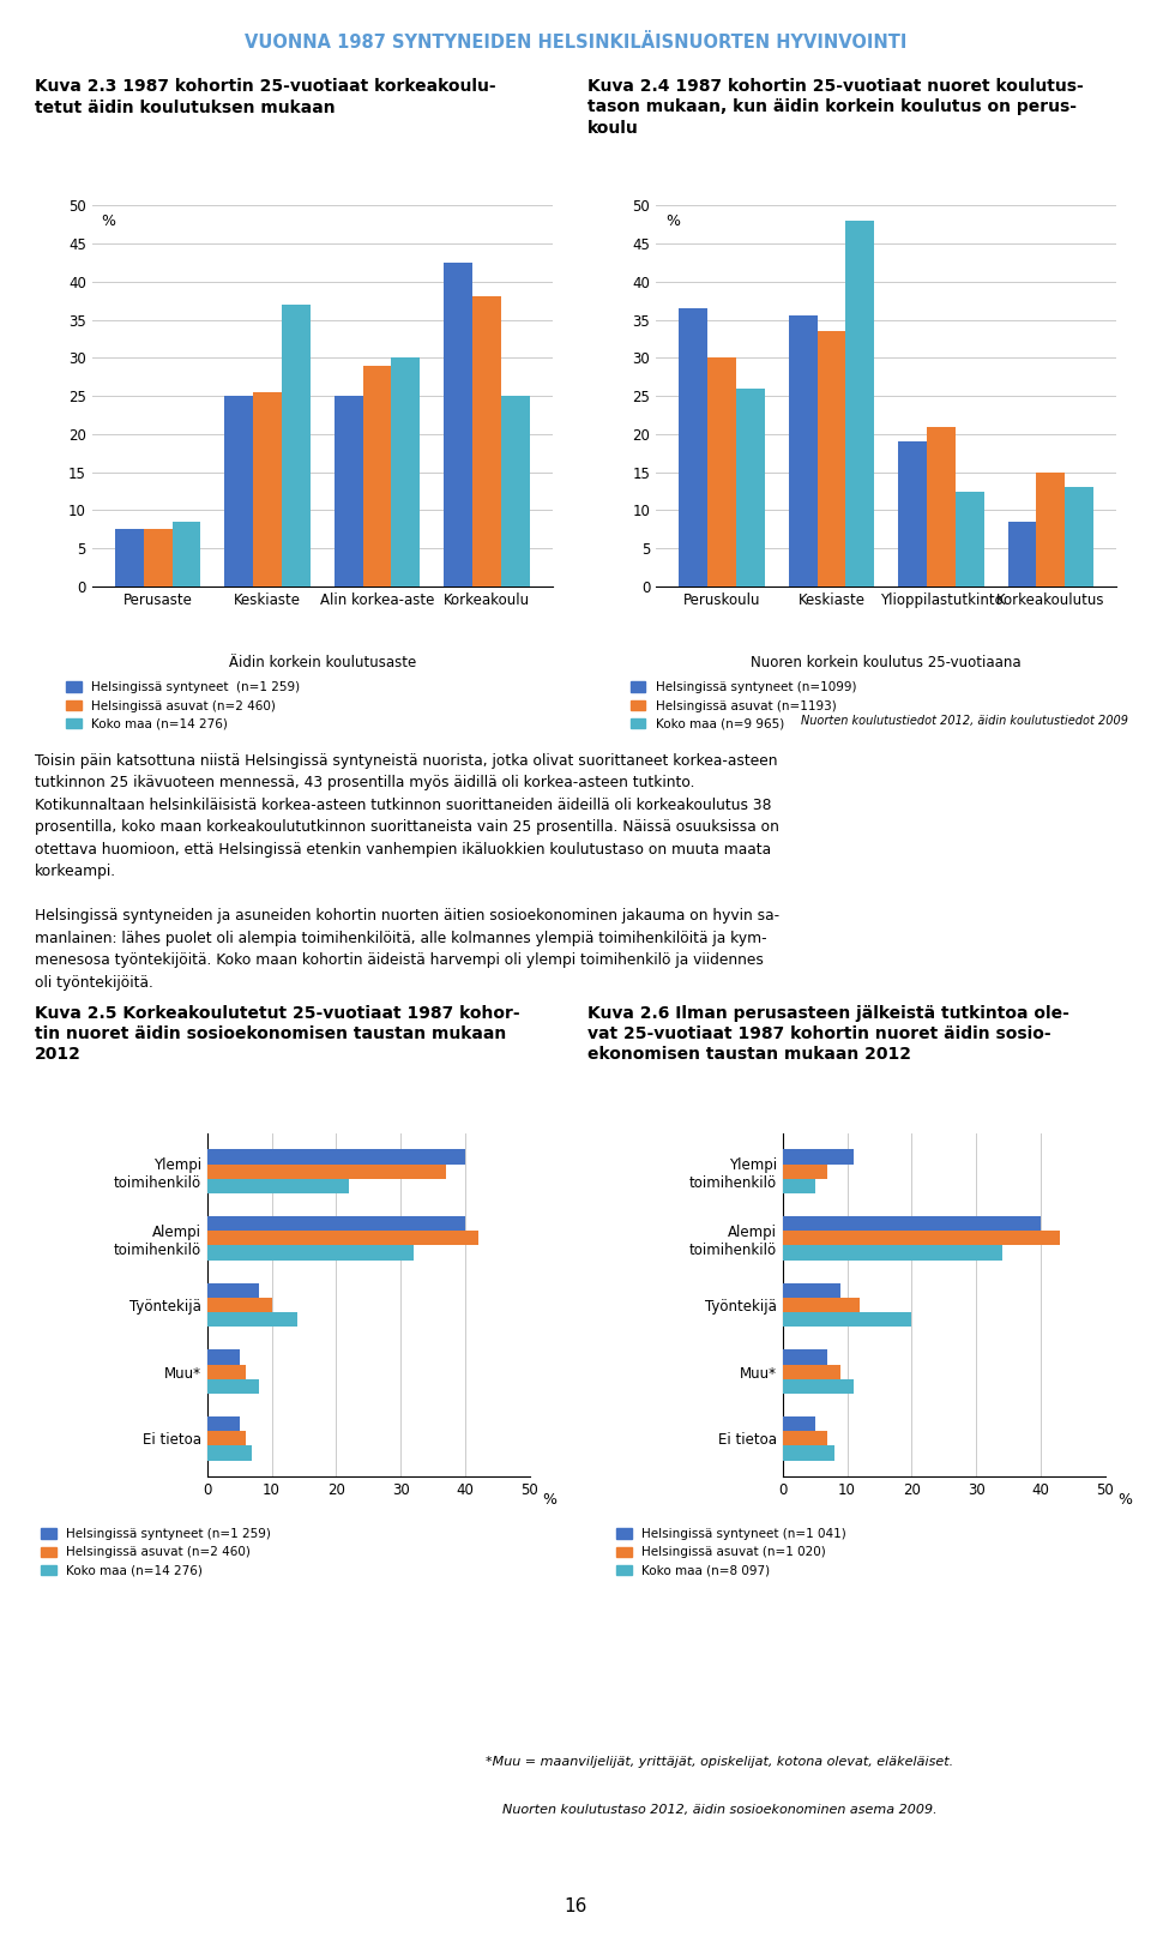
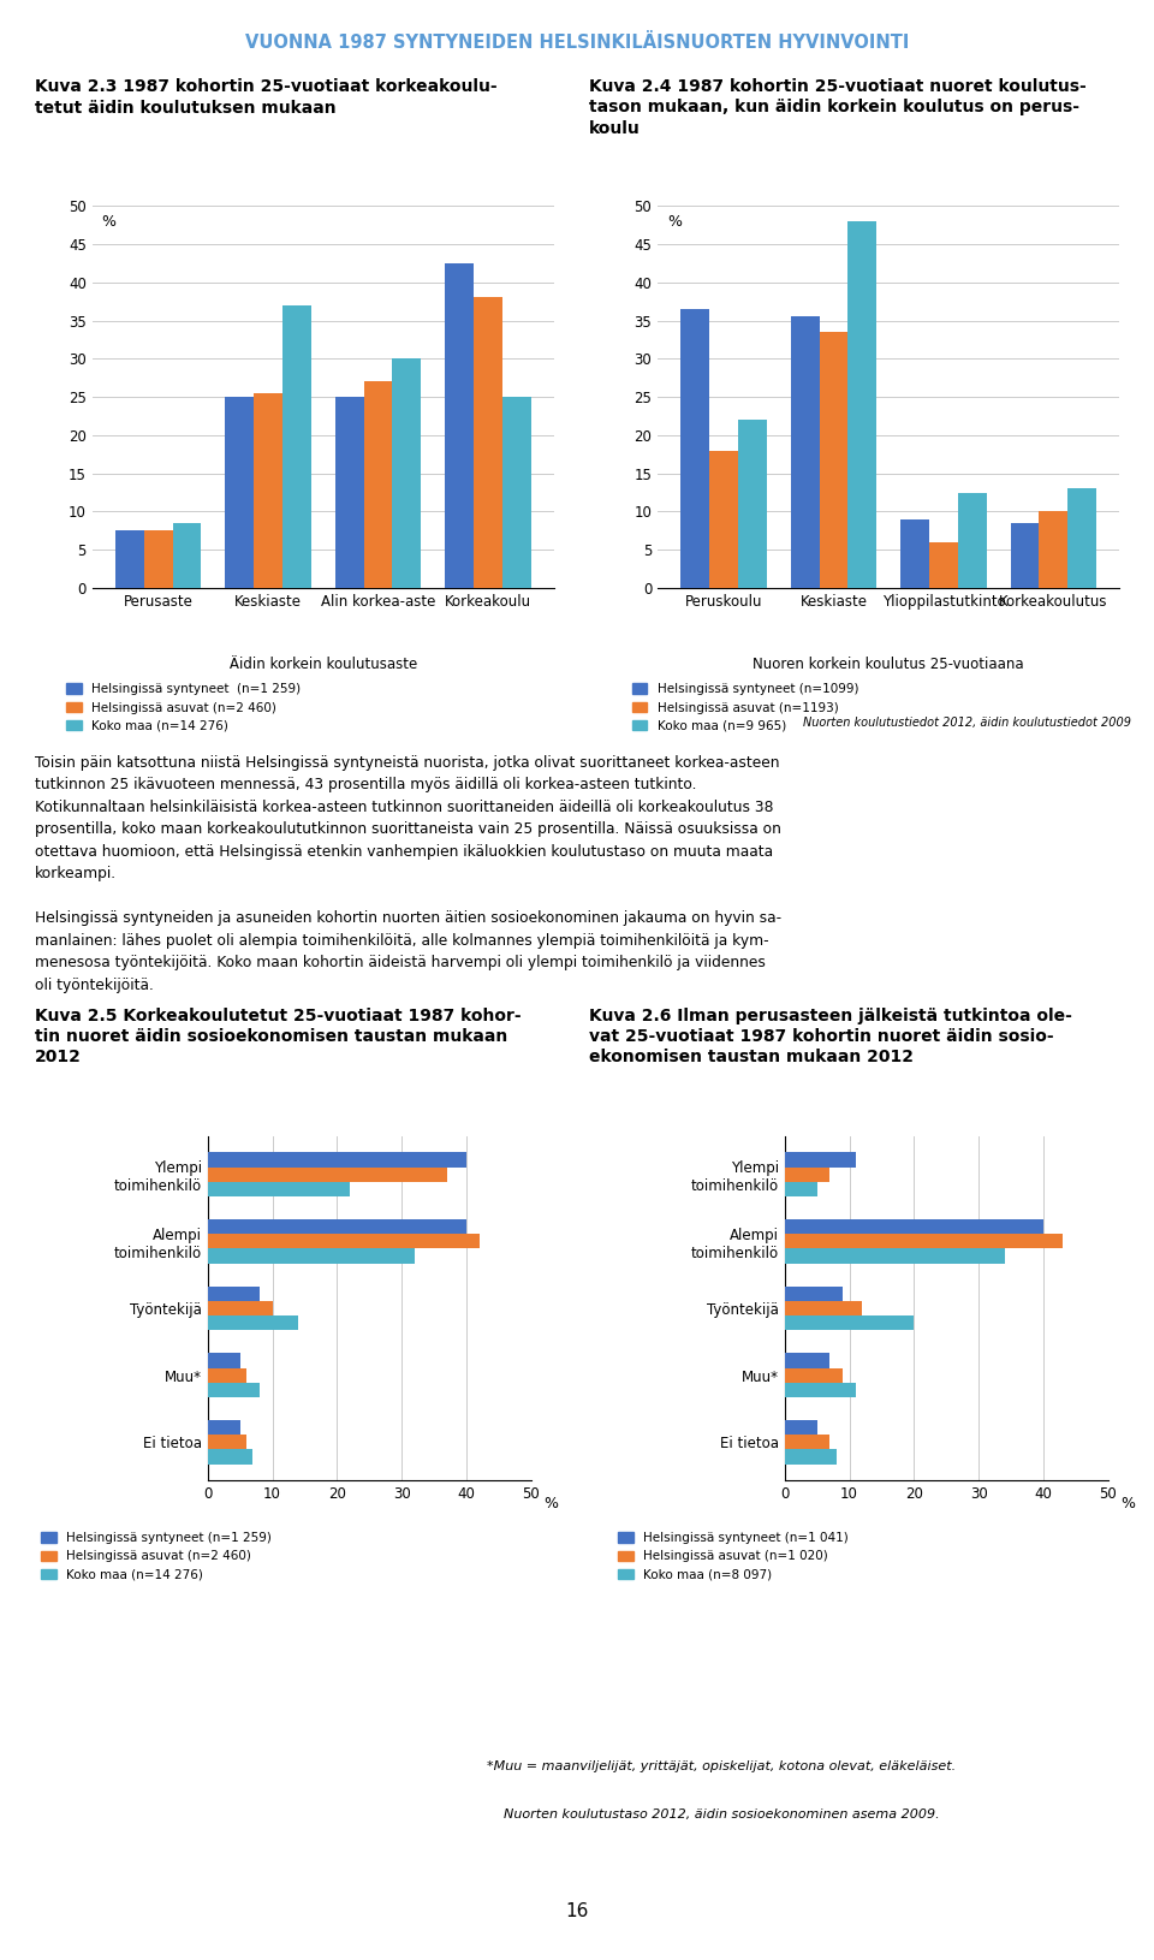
Helsingissä asuvat (n=2 460)/Alin korkea-aste: 29.0 -> 27.0
Helsingissä asuvat (n=1193)/Peruskoulu: 30.0 -> 18.0
Koko maa (n=9 965)/Peruskoulu: 26.0 -> 22.0
Helsingissä syntyneet (n=1099)/Ylioppilastutkinto: 19.0 -> 9.0
Helsingissä asuvat (n=1193)/Ylioppilastutkinto: 21.0 -> 6.0
Helsingissä asuvat (n=1193)/Korkeakoulutus: 15.0 -> 10.0
